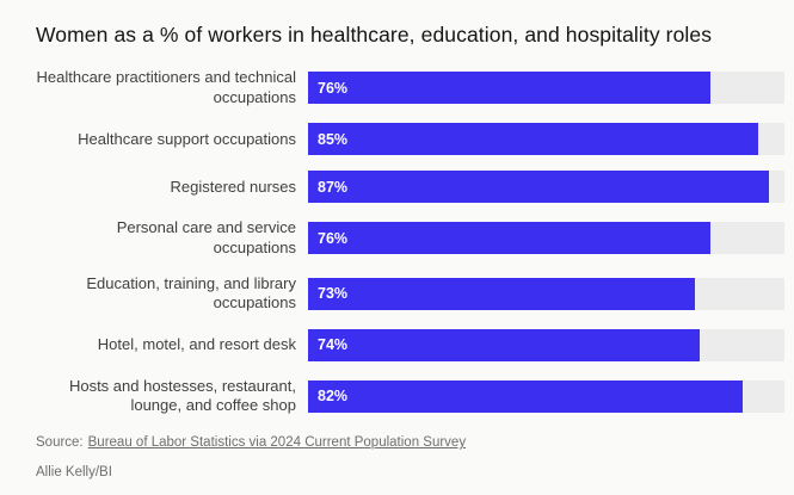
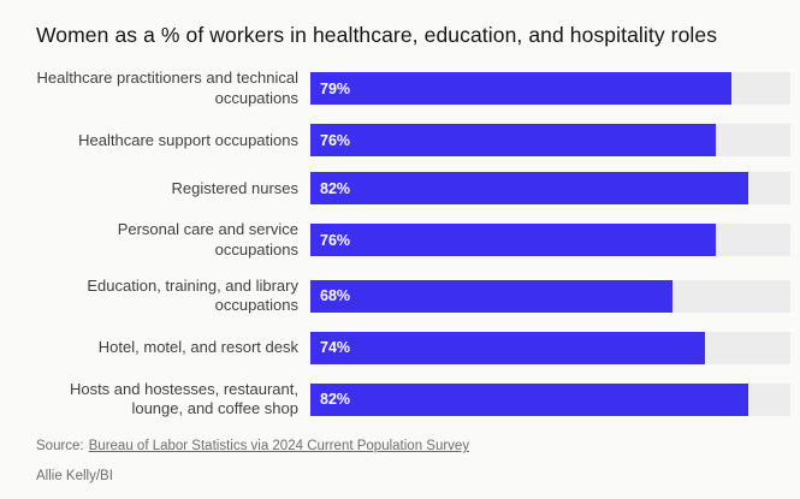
Healthcare practitioners and technical occupations: 76% -> 79%
Healthcare support occupations: 85% -> 76%
Registered nurses: 87% -> 82%
Education, training, and library occupations: 73% -> 68%
